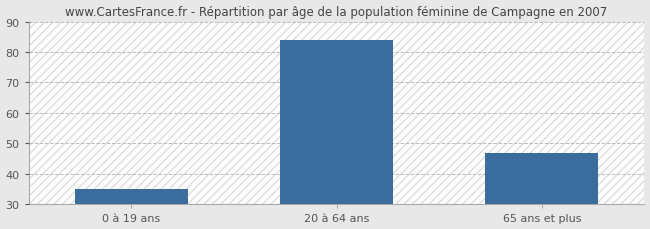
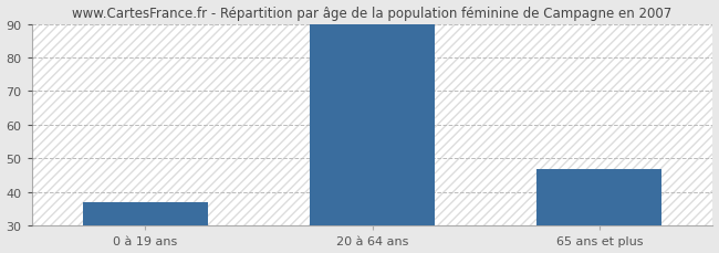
0 à 19 ans: 35 -> 37
20 à 64 ans: 84 -> 90
